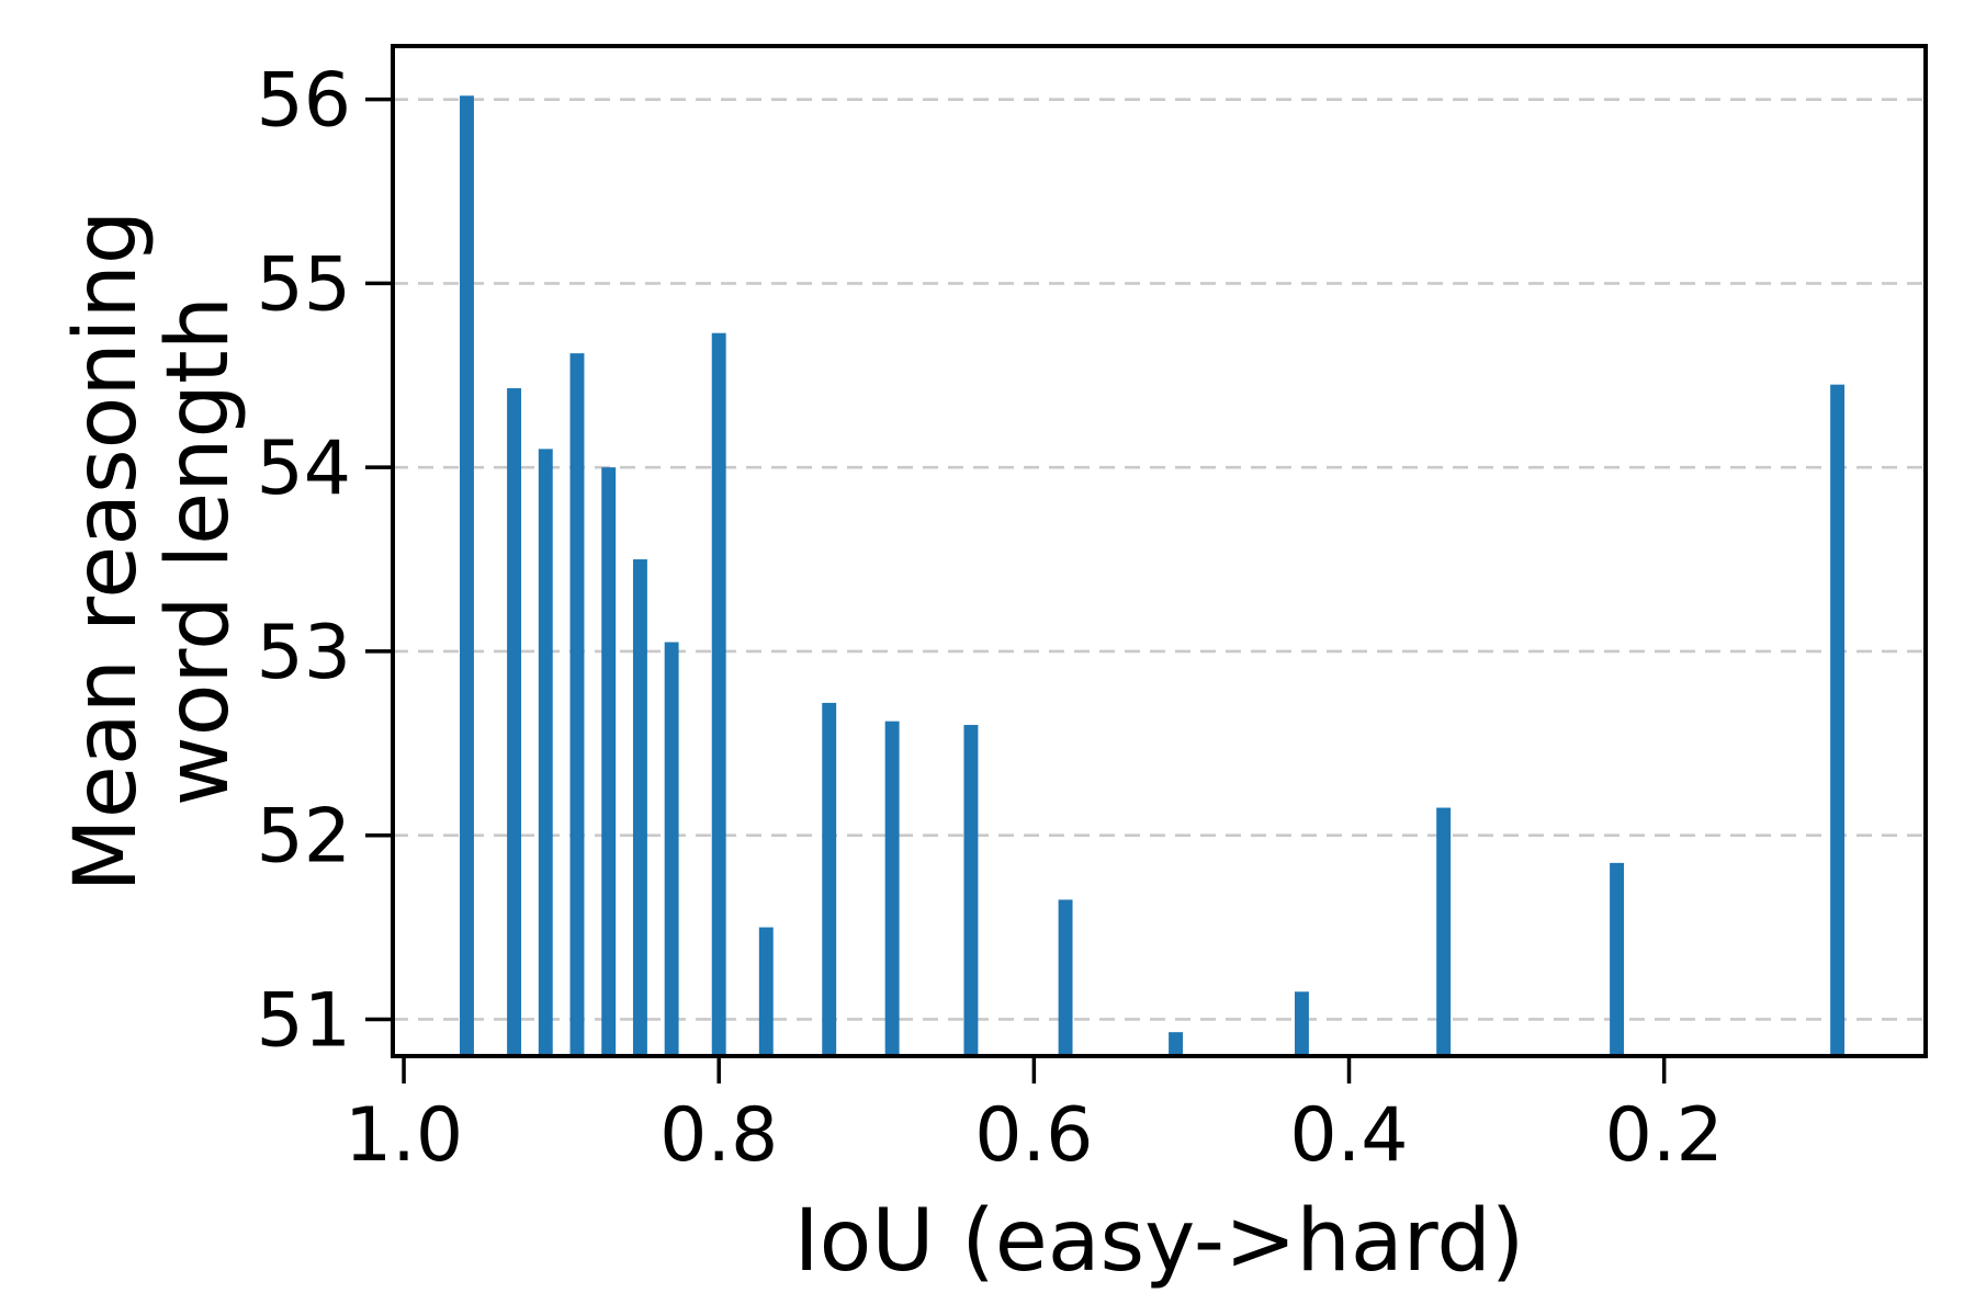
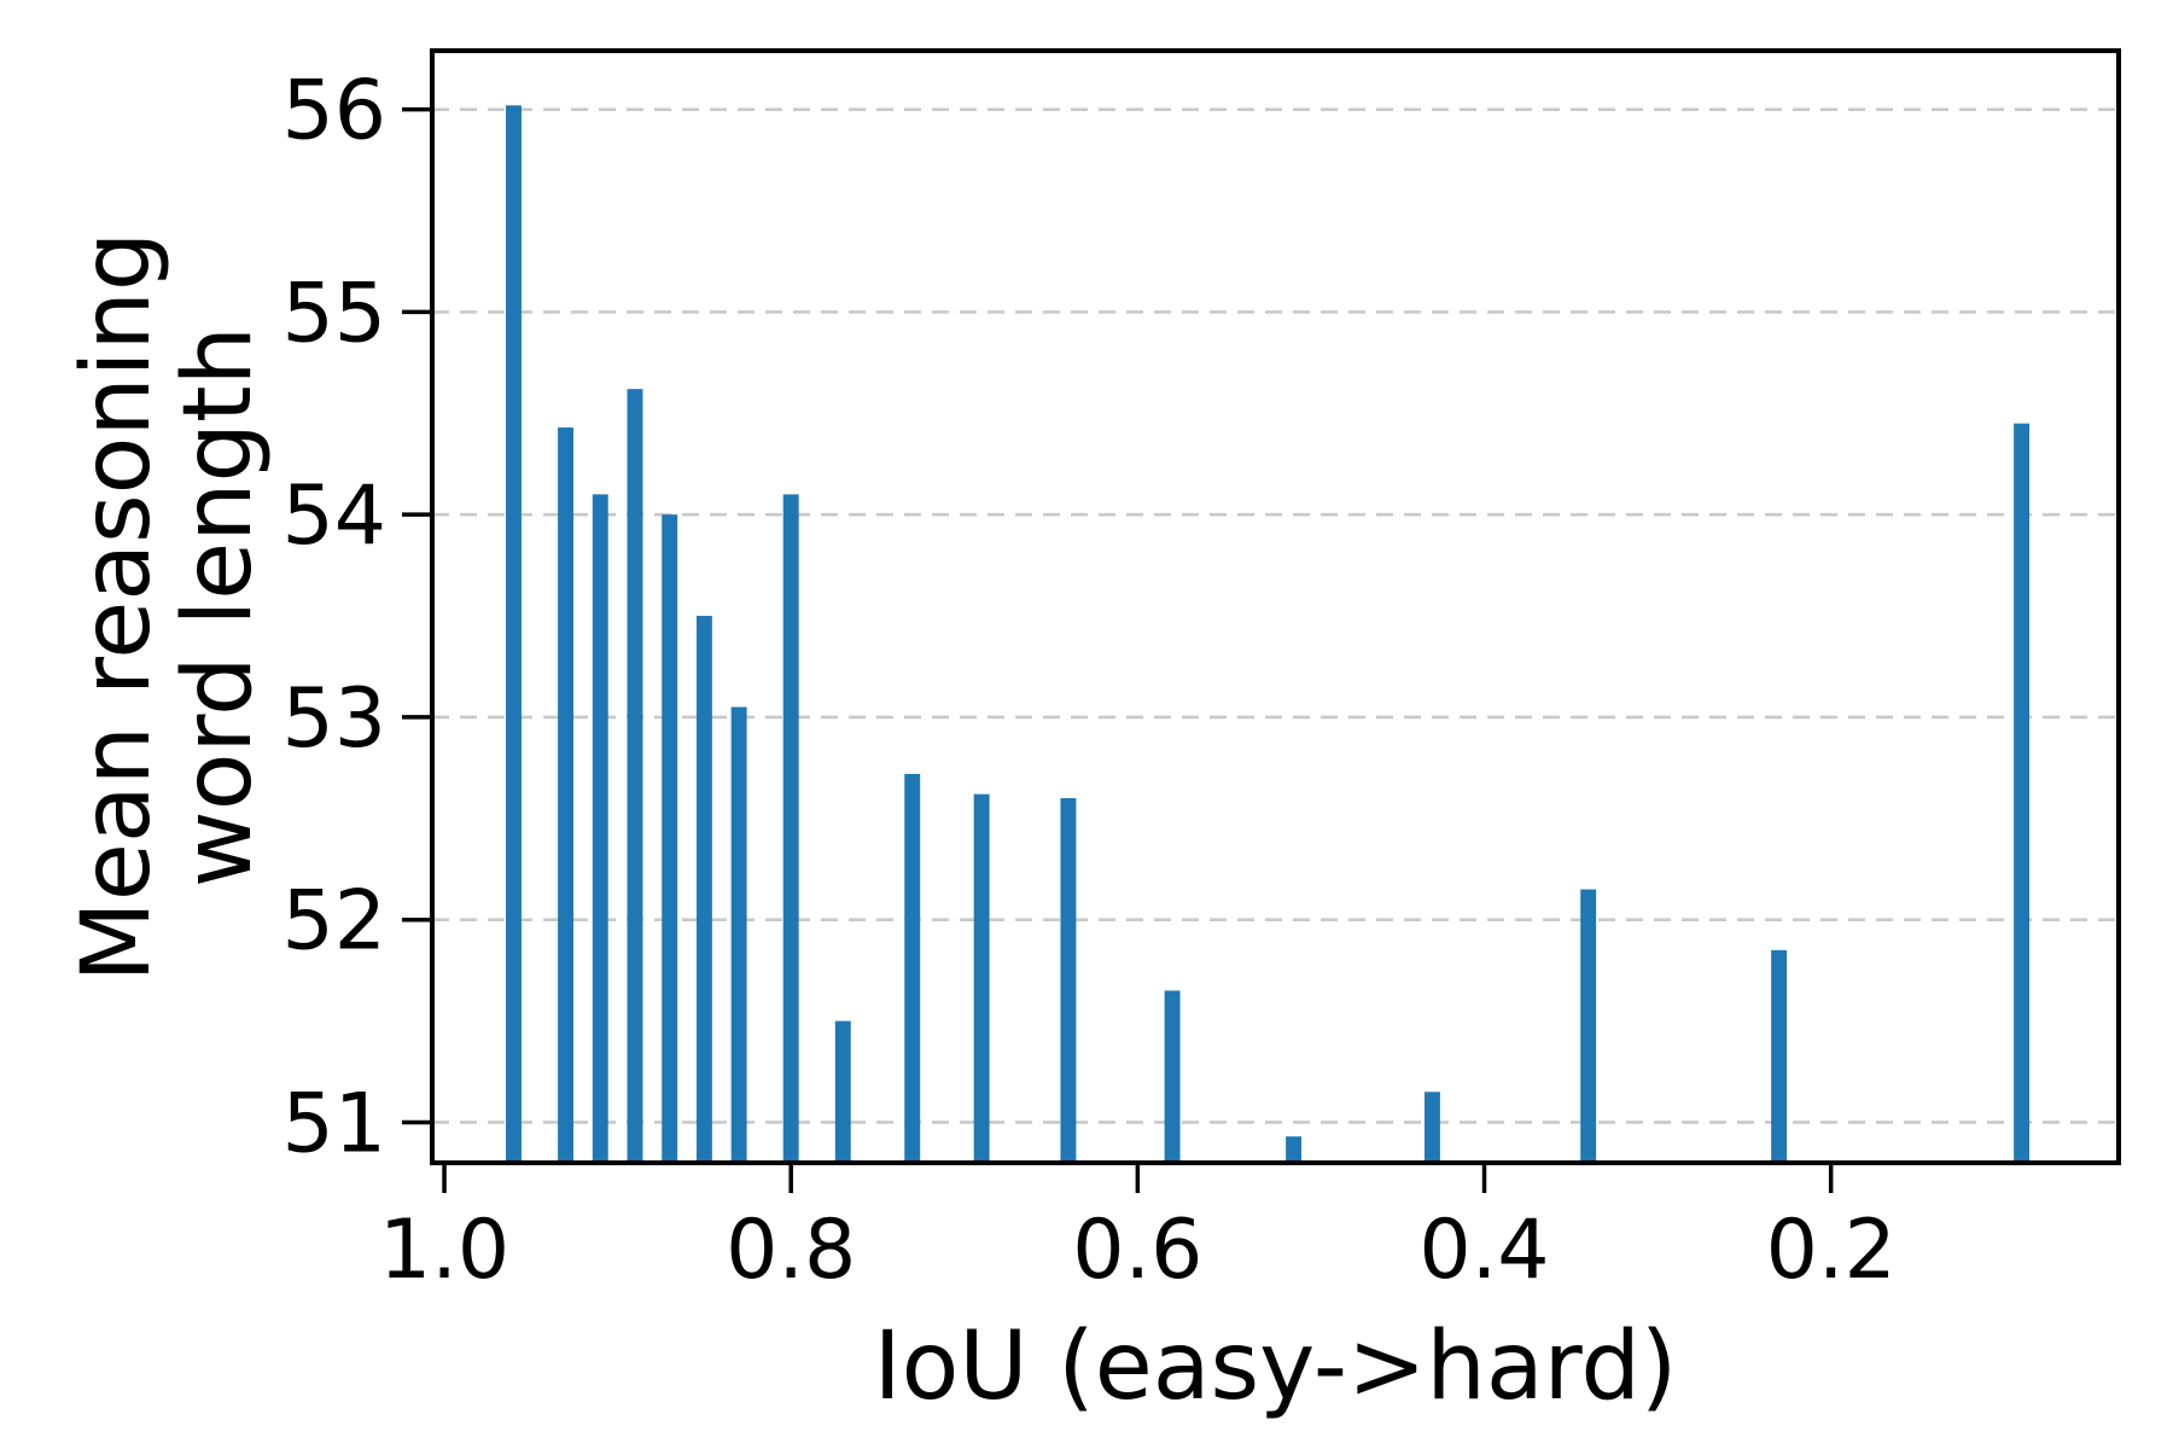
0.8: 54.73 -> 54.10
